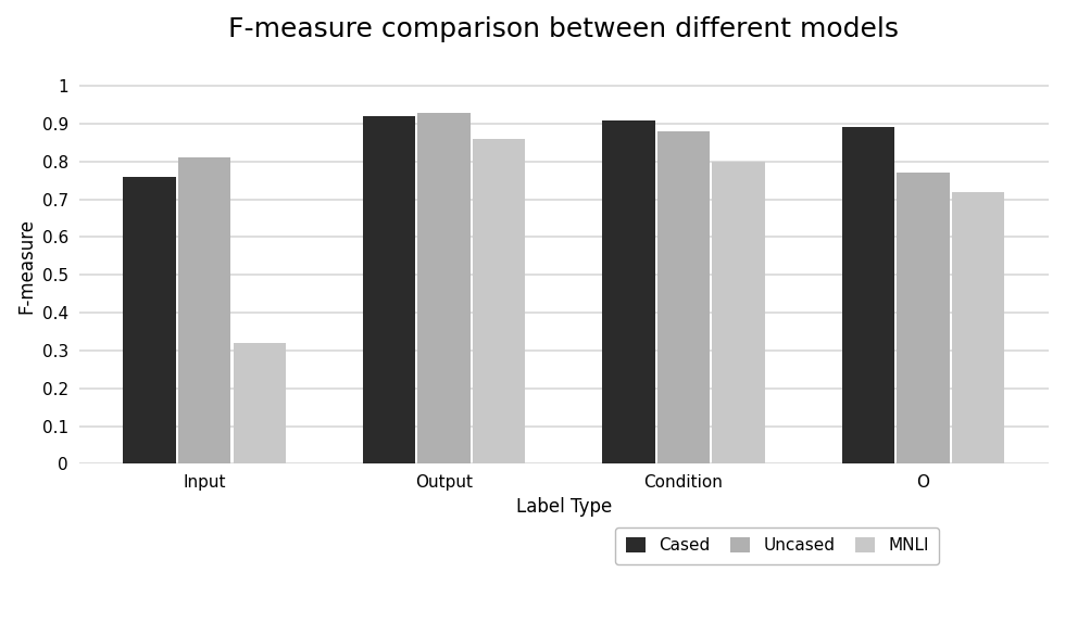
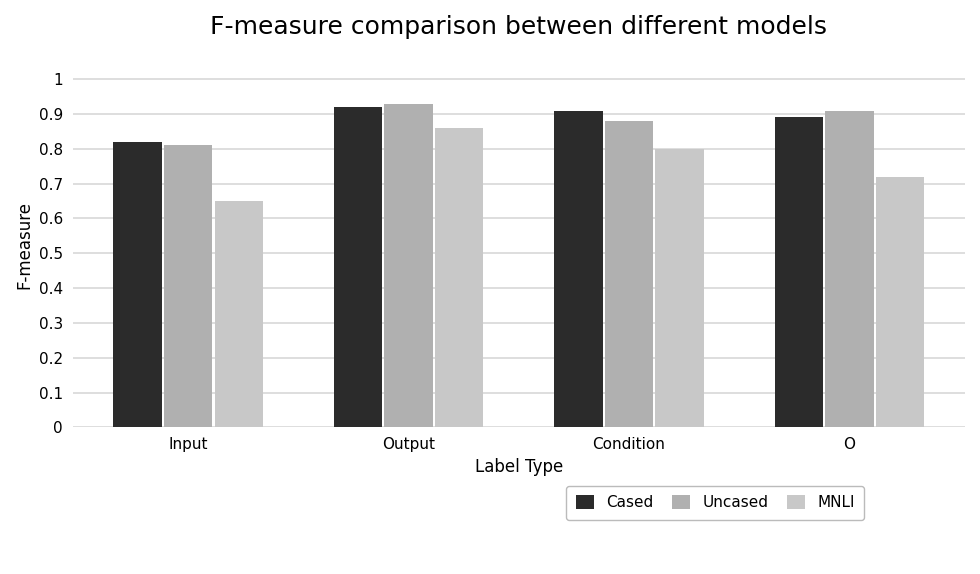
Cased/Input: 0.76 -> 0.82
MNLI/Input: 0.32 -> 0.65
Uncased/O: 0.77 -> 0.91
